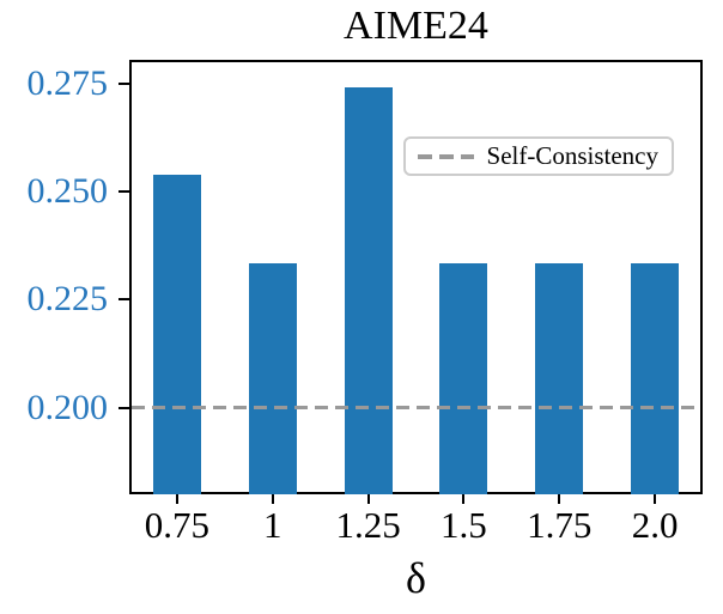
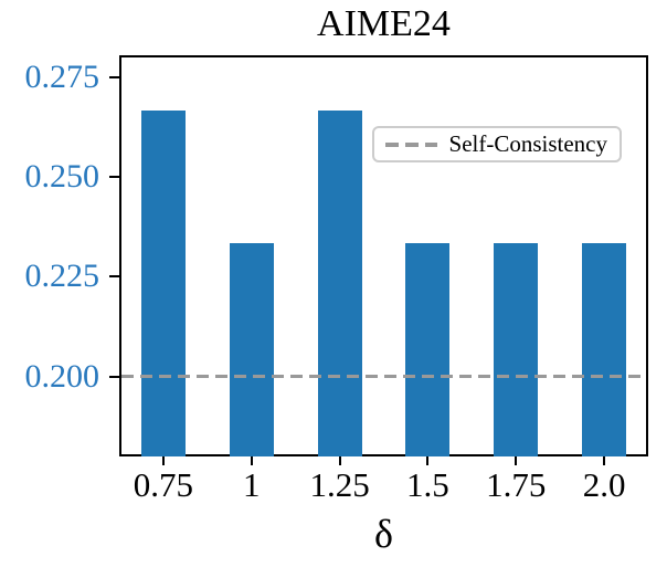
0.75: 0.254 -> 0.267
1.25: 0.274 -> 0.267
